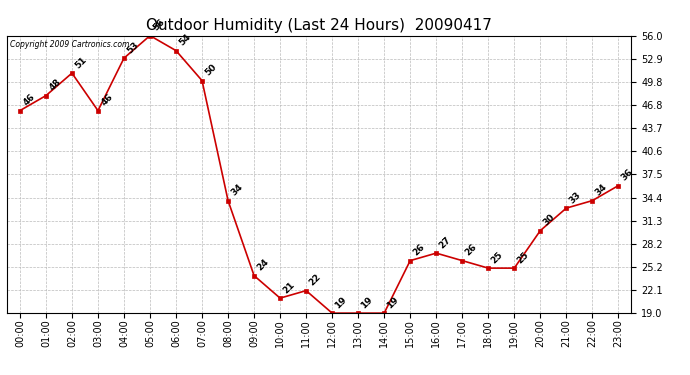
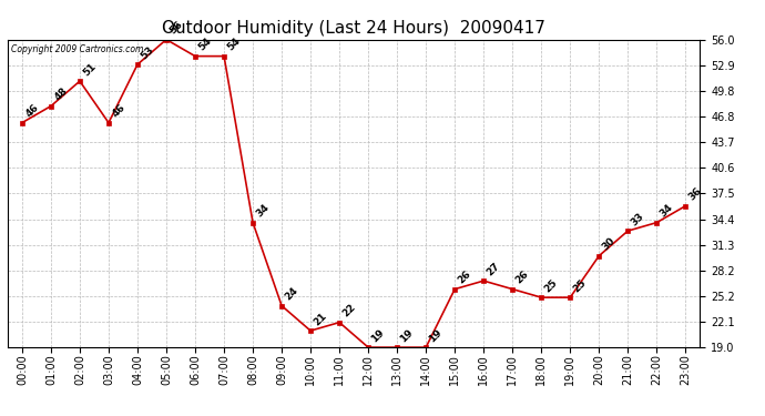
07:00: 50 -> 54
